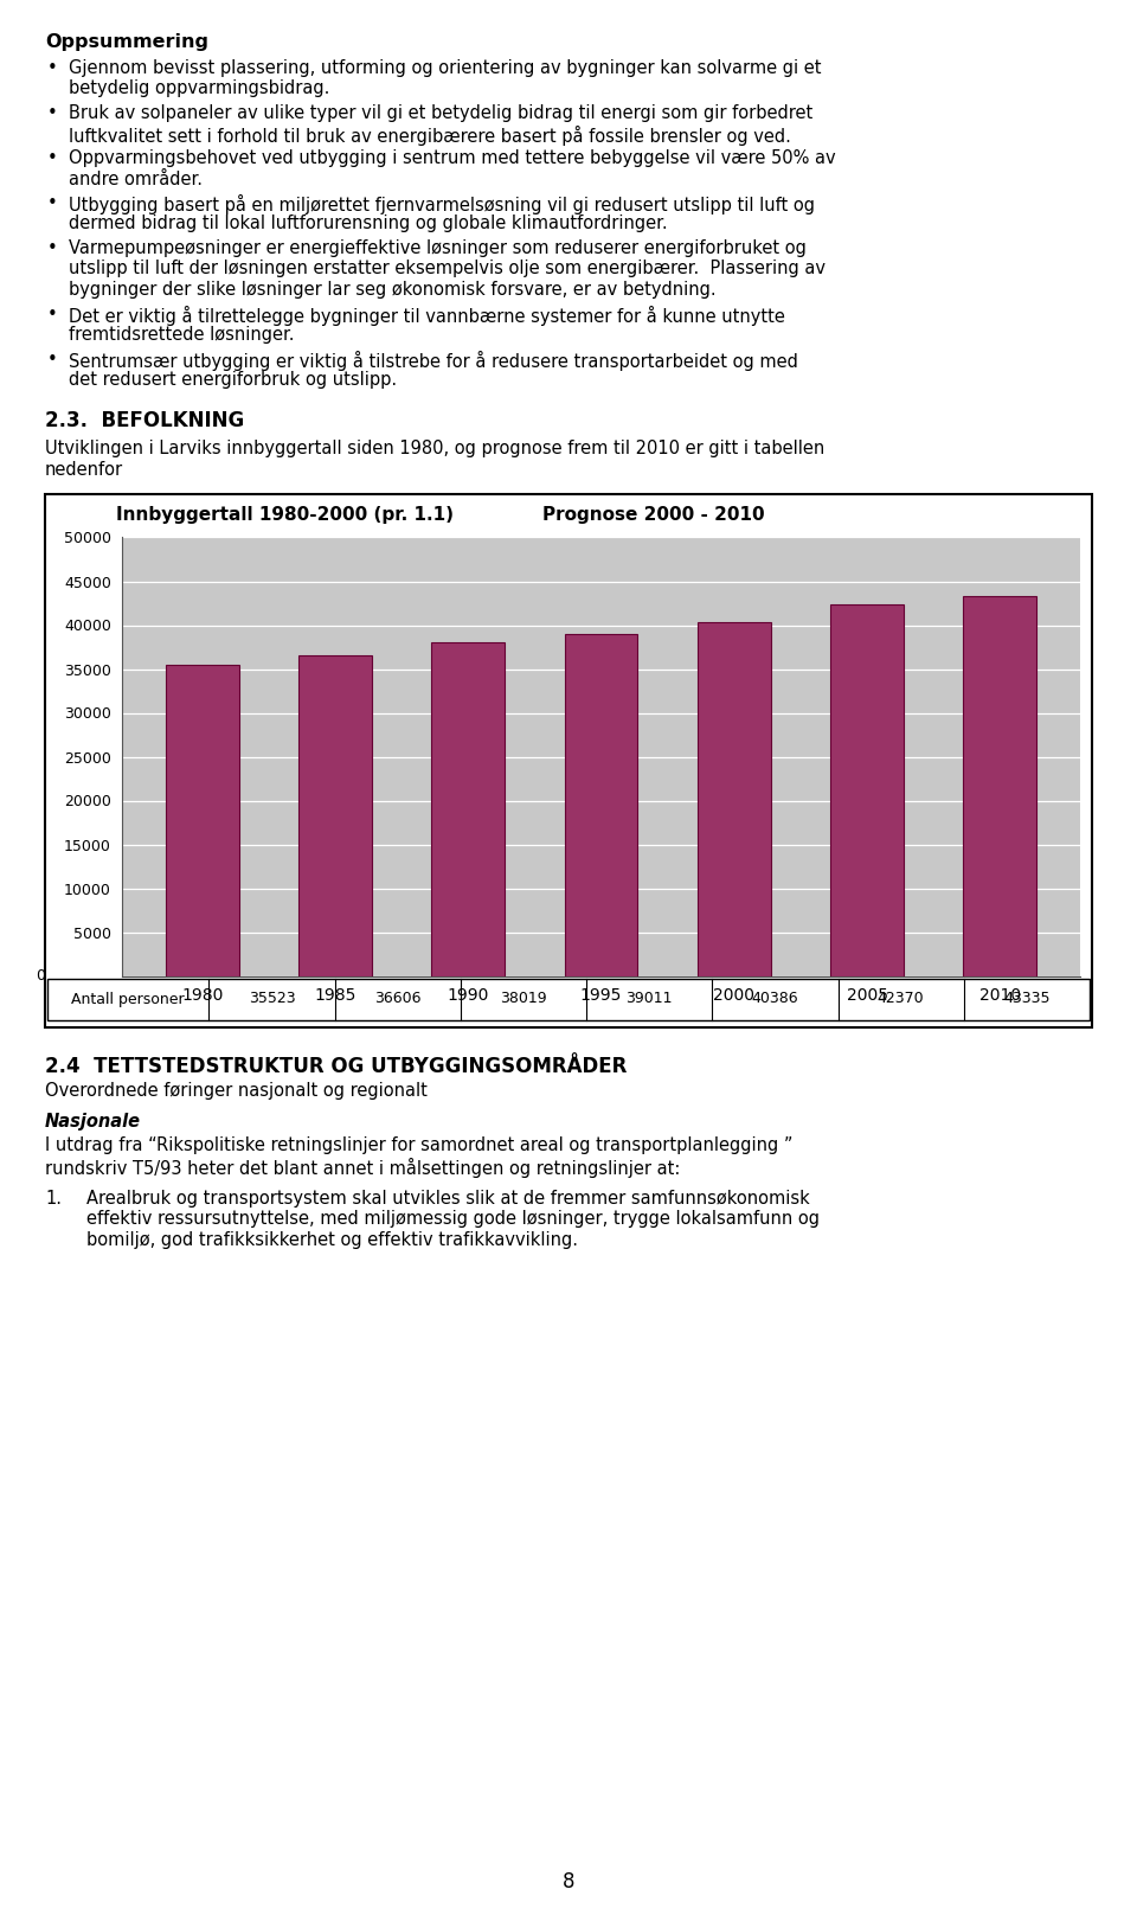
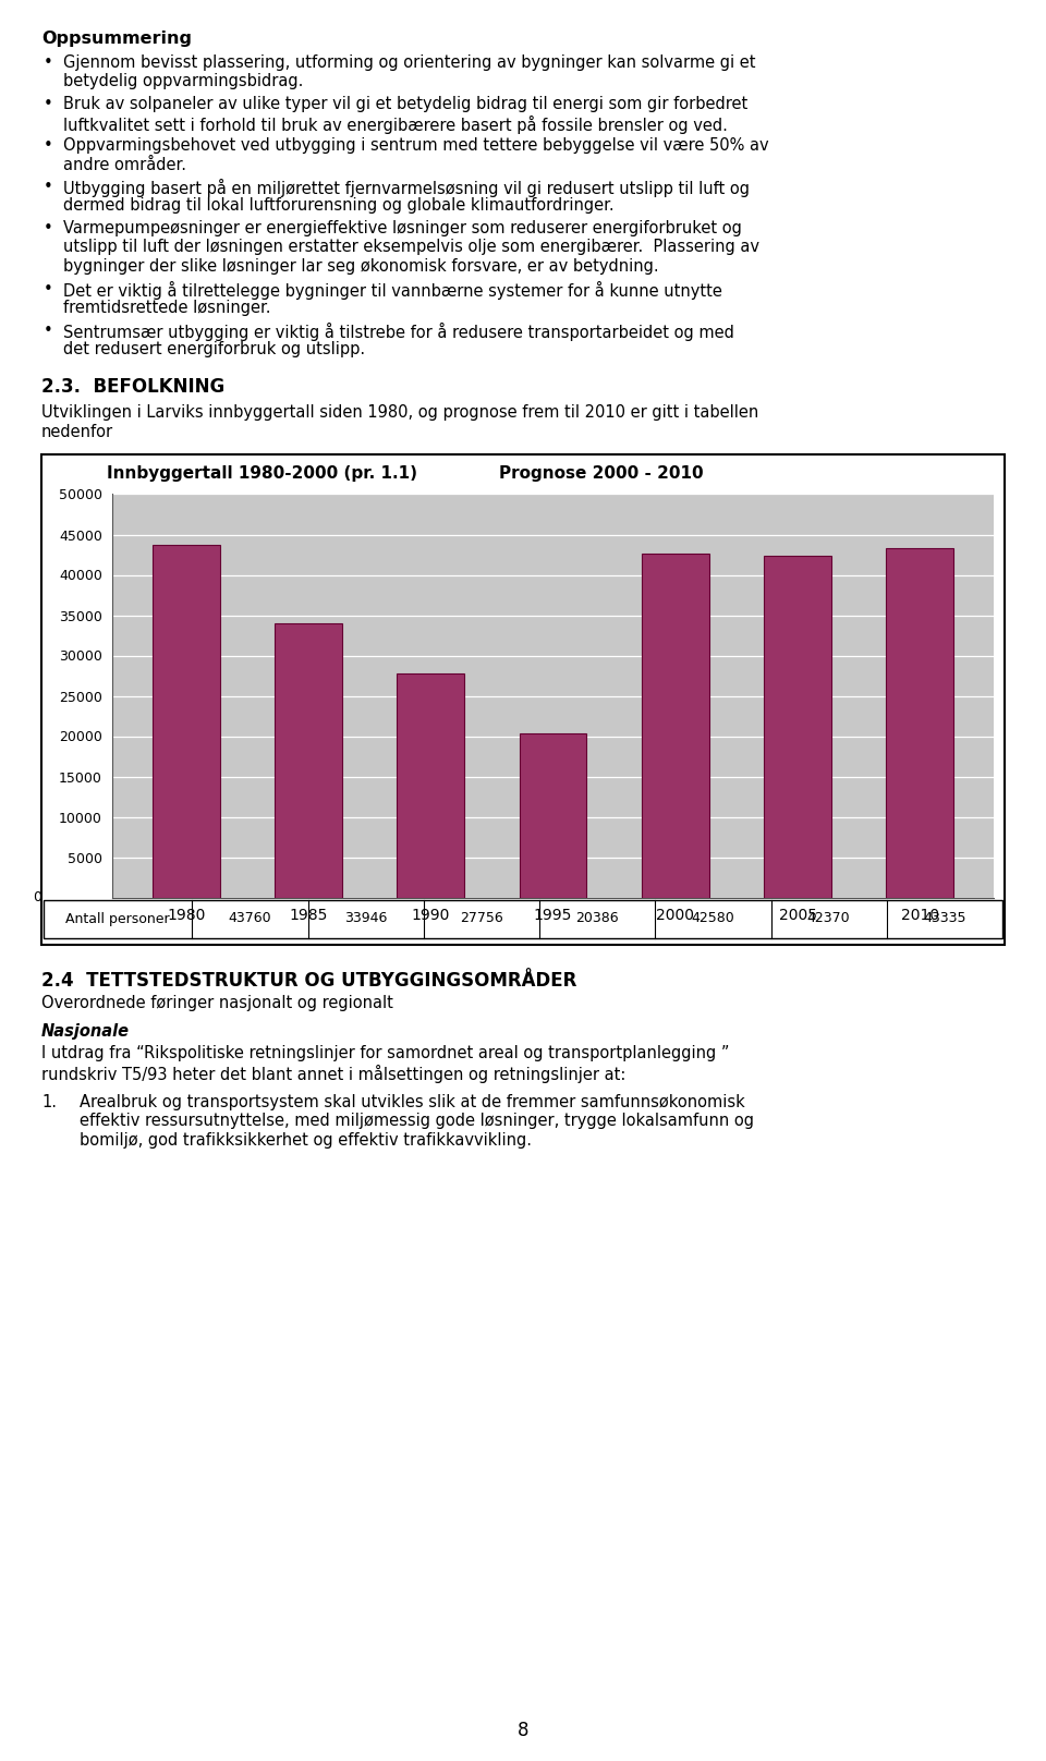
1980: 35523 -> 43760
1985: 36606 -> 33946
1990: 38019 -> 27756
1995: 39011 -> 20386
2000: 40386 -> 42580
